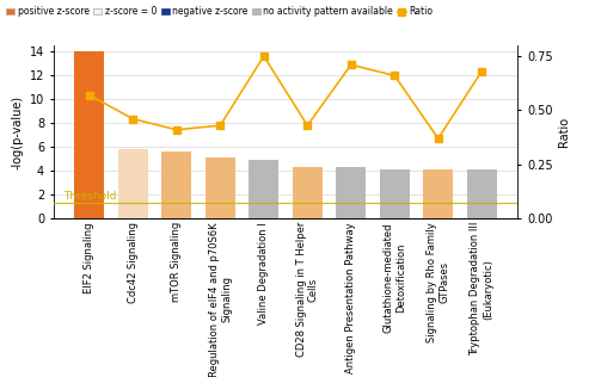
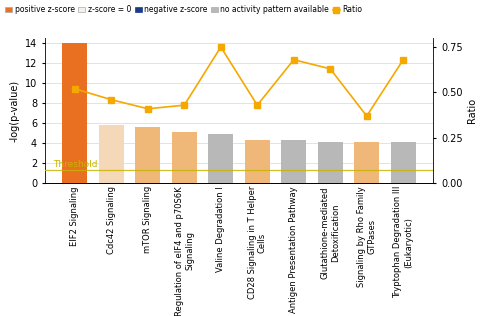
Ratio/EIF2 Signaling: 0.57 -> 0.52
Ratio/Antigen Presentation Pathway: 0.71 -> 0.68
Ratio/Glutathione-mediated Detoxification: 0.66 -> 0.63
